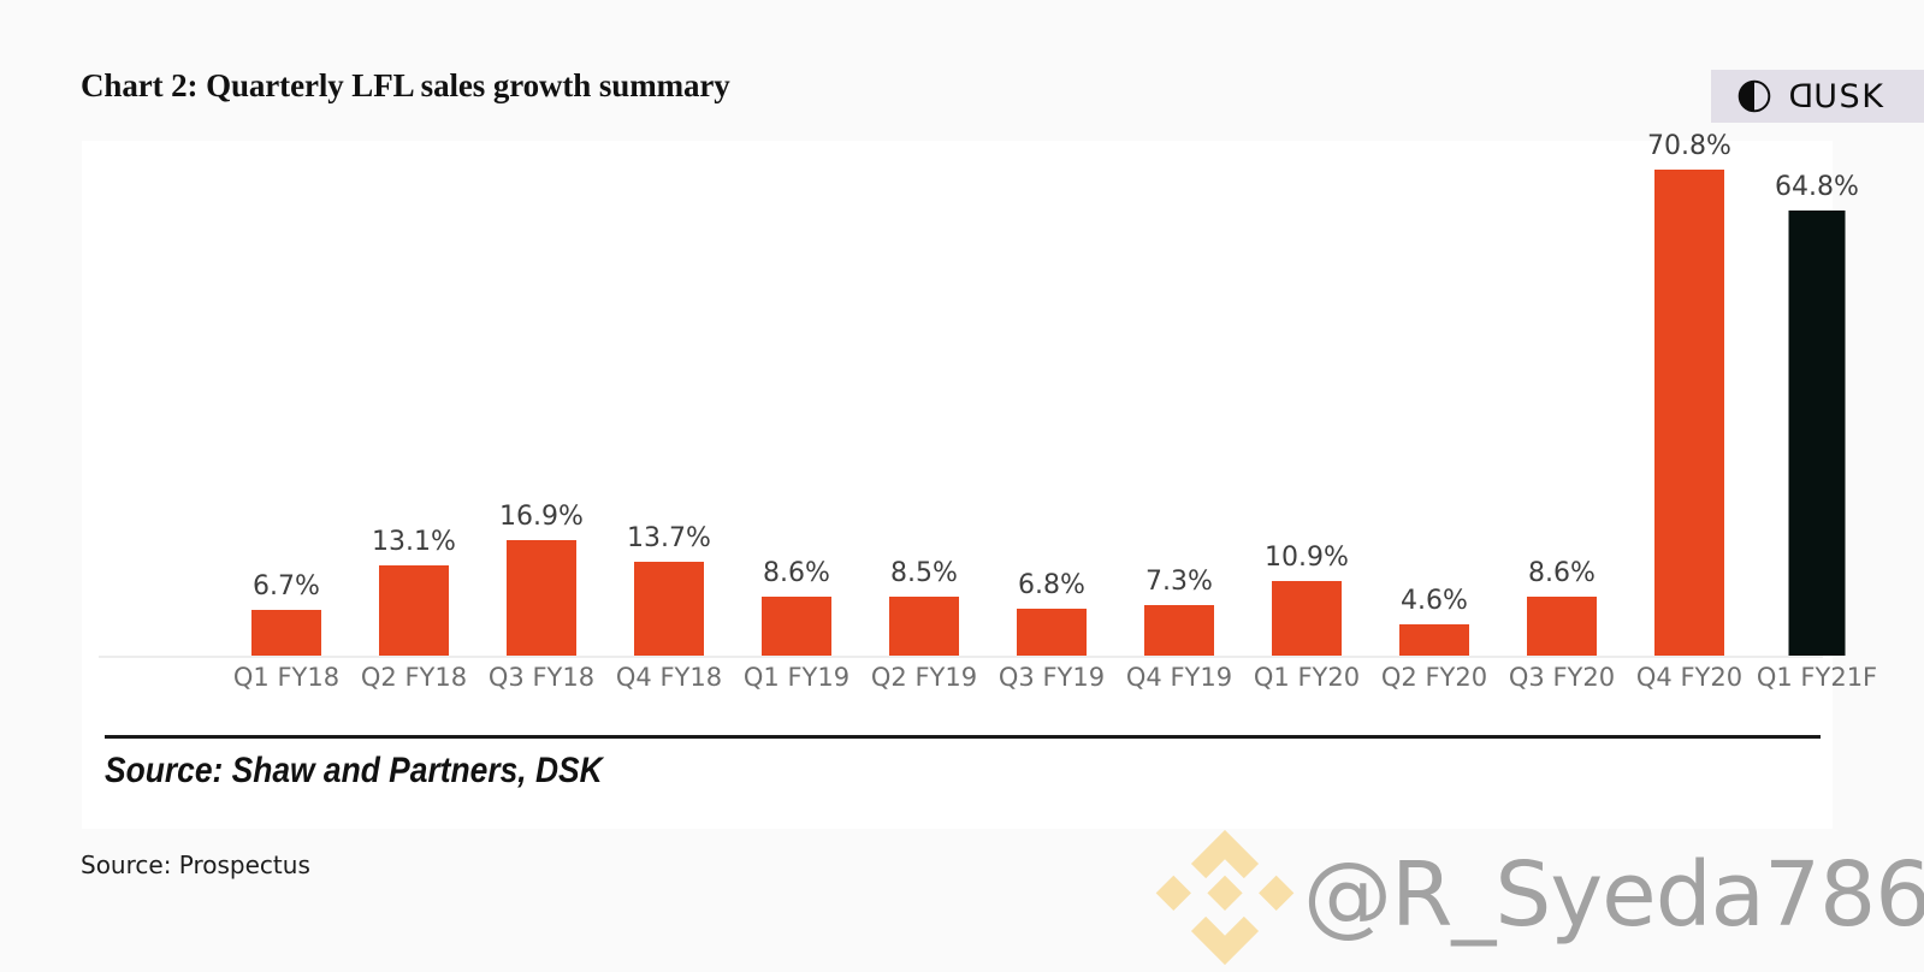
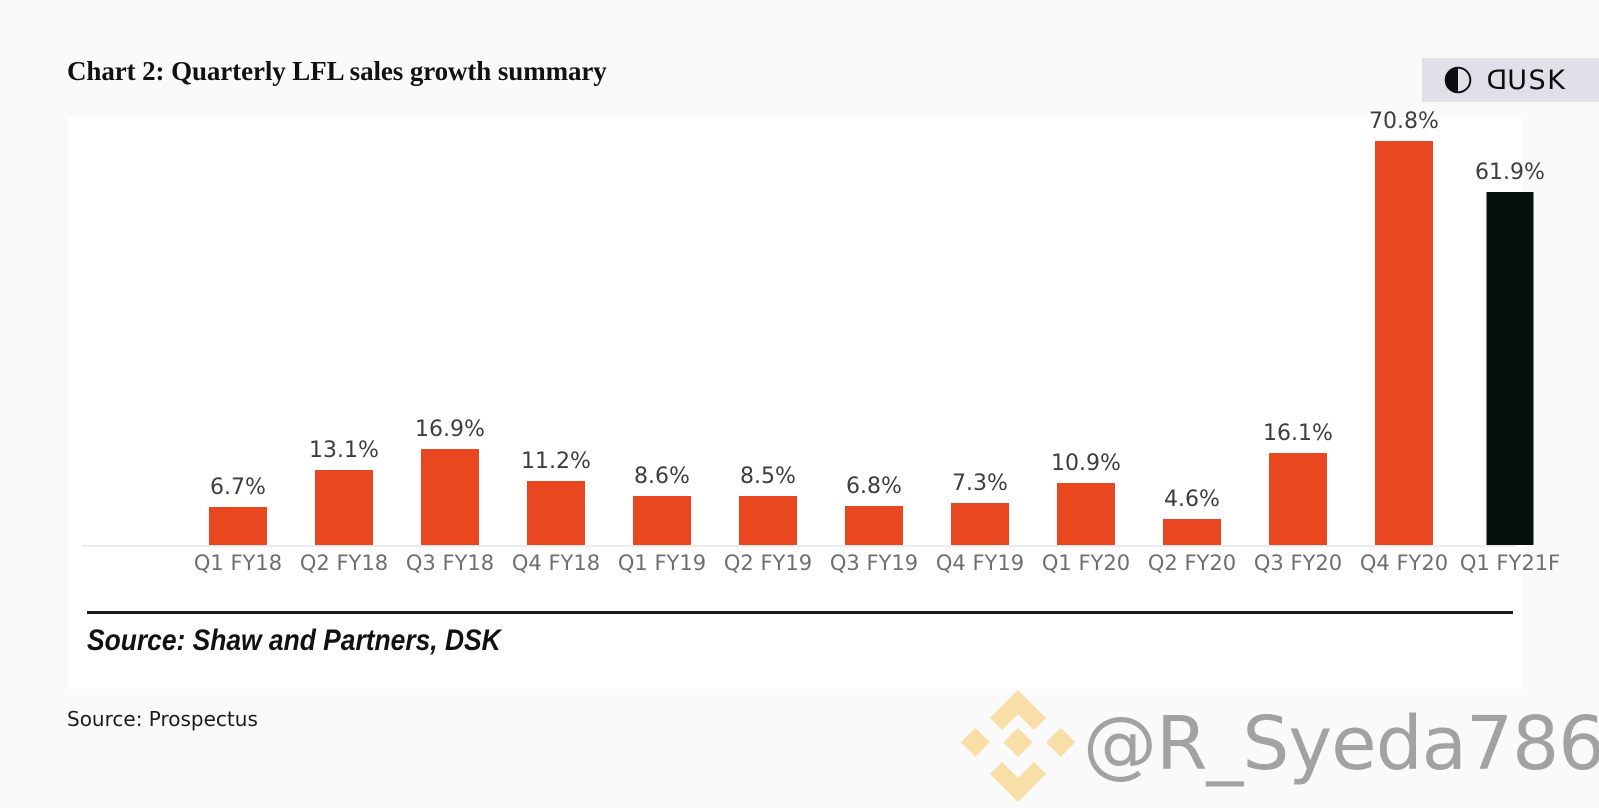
Q4 FY18: 13.7% -> 11.2%
Q3 FY20: 8.6% -> 16.1%
Q1 FY21F: 64.8% -> 61.9%
